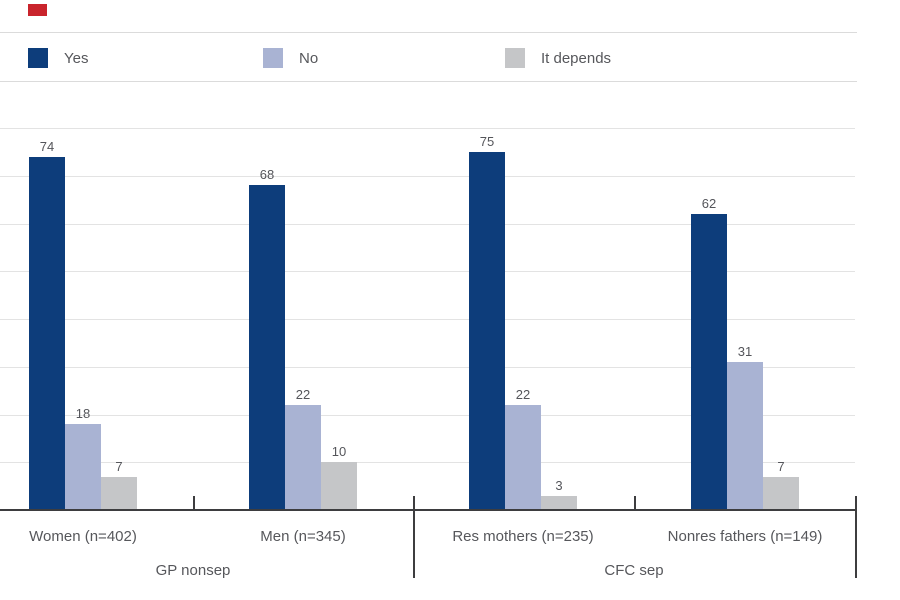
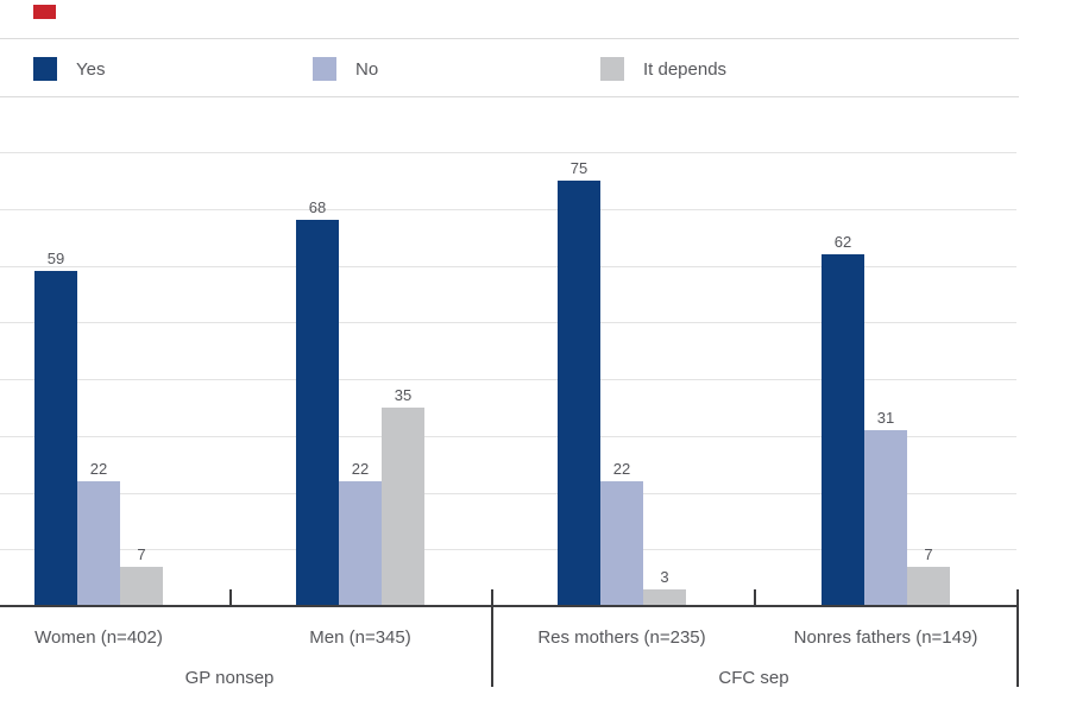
Yes/Women (n=402): 74 -> 59
No/Women (n=402): 18 -> 22
It depends/Men (n=345): 10 -> 35
